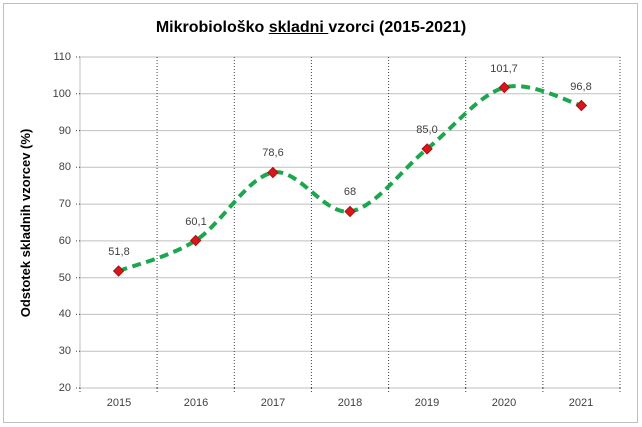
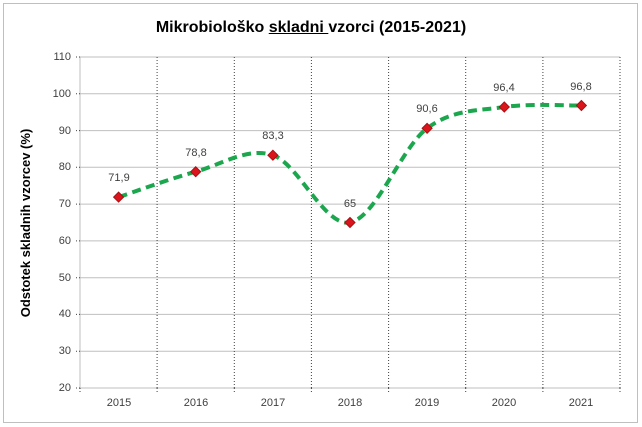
2015: 51,8 -> 71,9
2016: 60,1 -> 78,8
2017: 78,6 -> 83,3
2018: 68 -> 65
2019: 85,0 -> 90,6
2020: 101,7 -> 96,4
